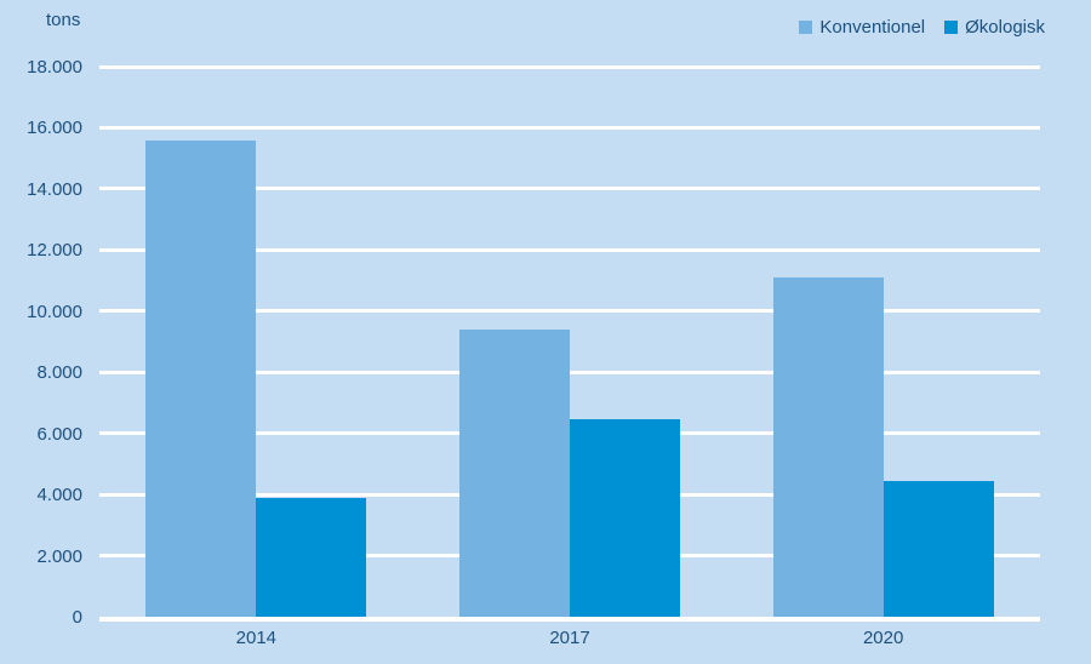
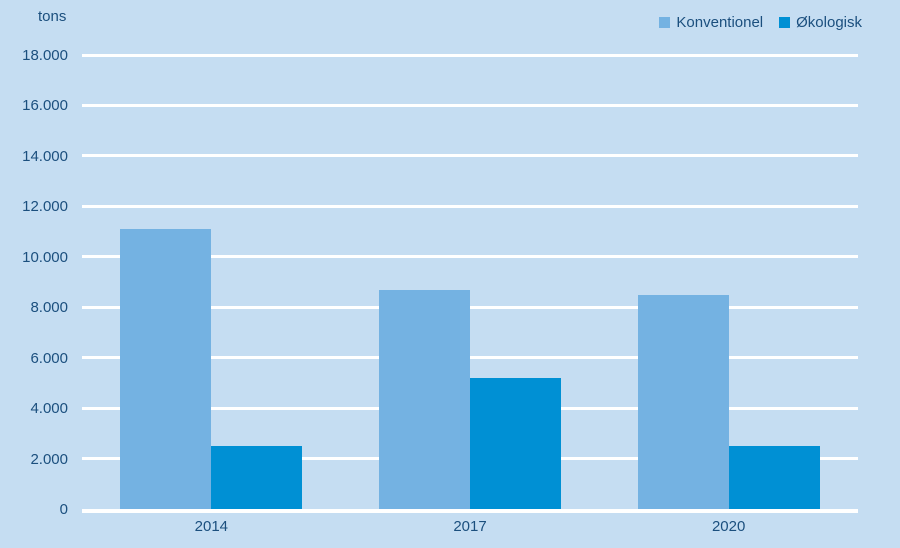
Konventionel/2014: 15600 -> 11100
Økologisk/2014: 3900 -> 2500
Konventionel/2017: 9400 -> 8700
Økologisk/2017: 6400 -> 5200
Konventionel/2020: 11100 -> 8500
Økologisk/2020: 4400 -> 2500
